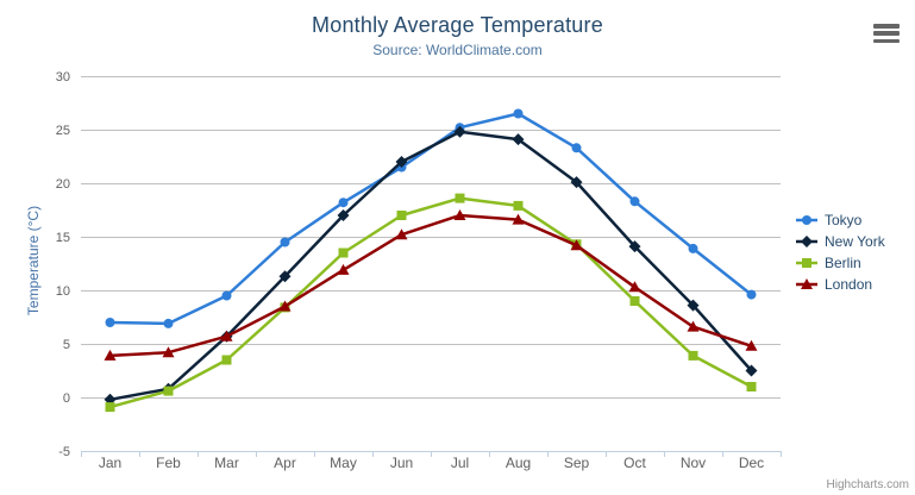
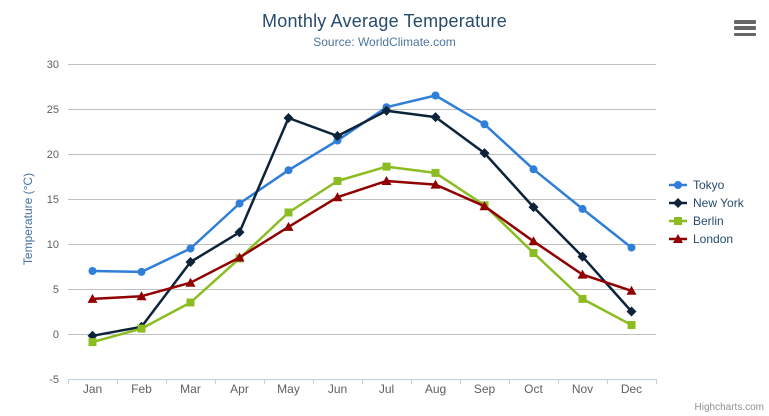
New York/Mar: 6 -> 8
New York/May: 17 -> 24
